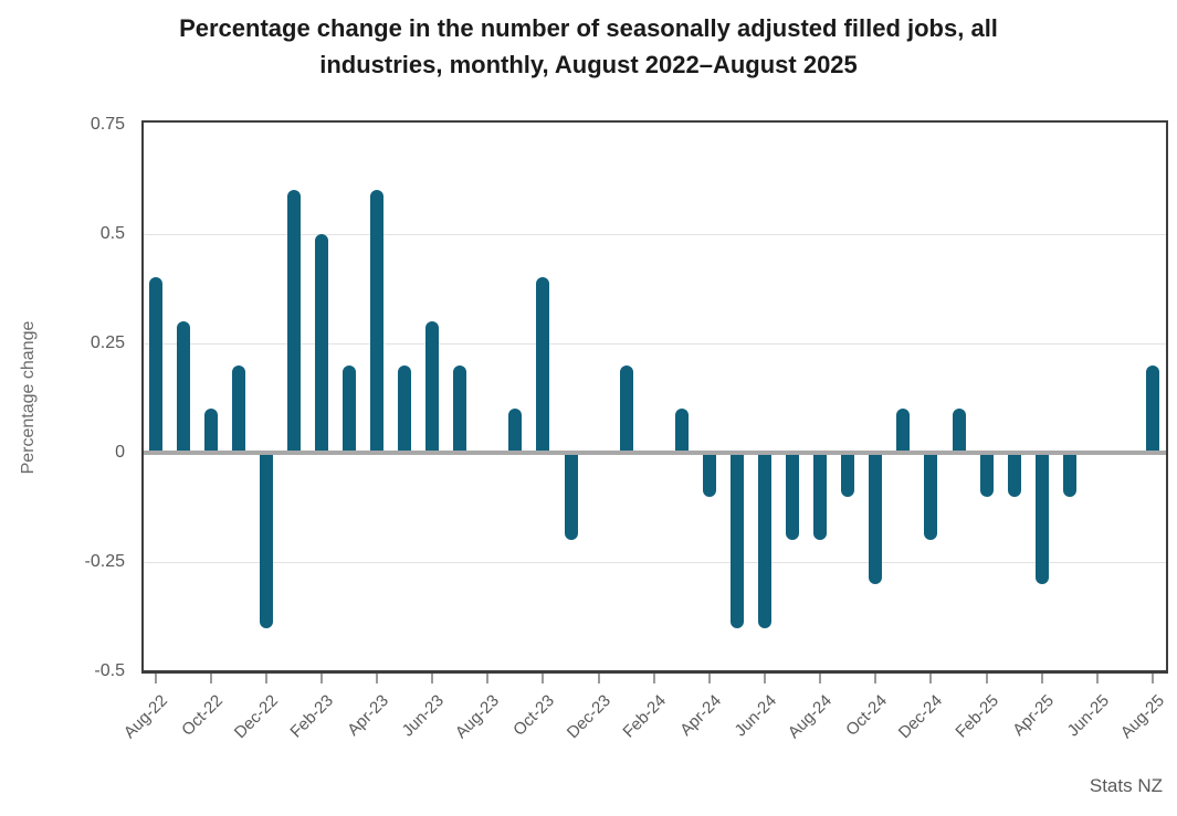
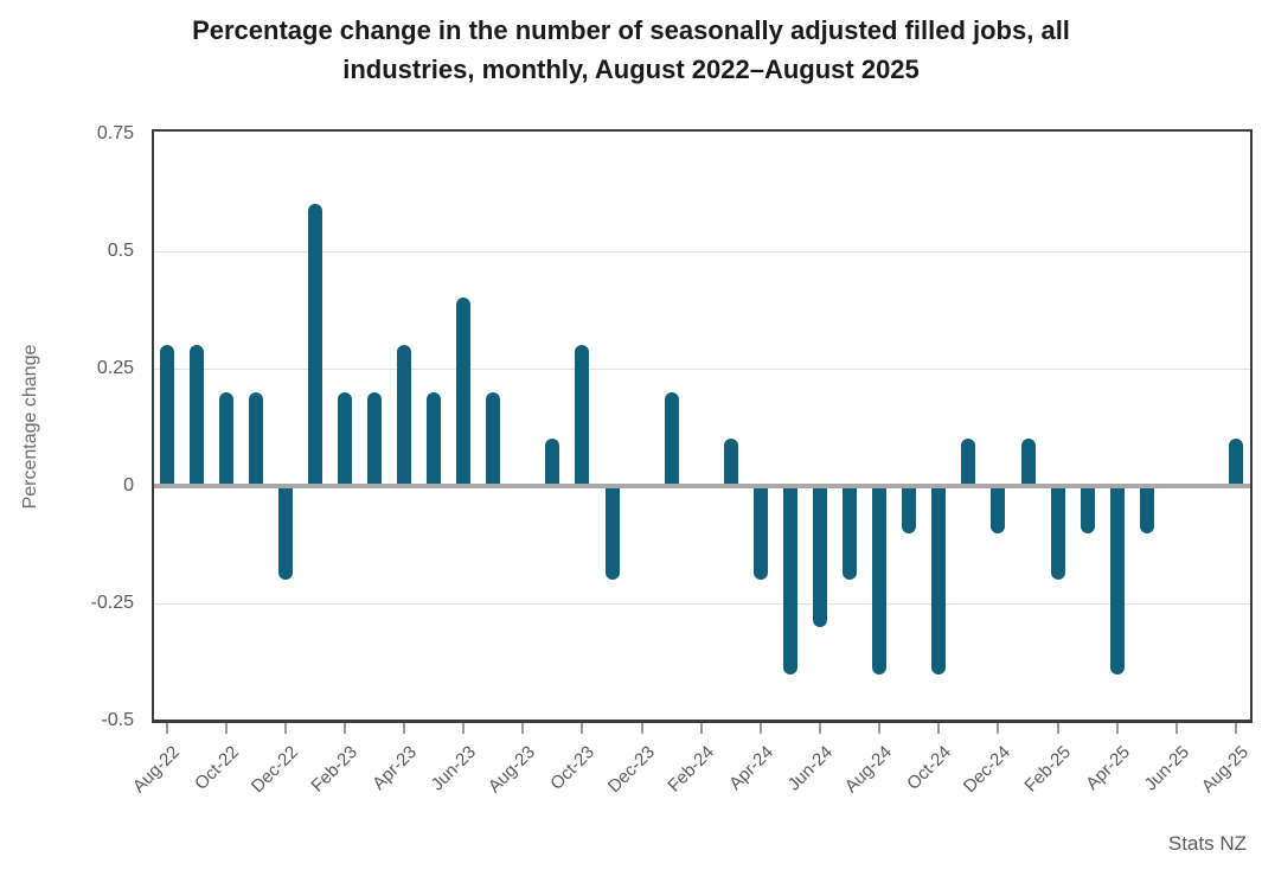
Aug-22: 0.4 -> 0.3
Oct-22: 0.1 -> 0.2
Dec-22: -0.4 -> -0.2
Feb-23: 0.5 -> 0.2
Apr-23: 0.6 -> 0.3
Jun-23: 0.3 -> 0.4
Oct-23: 0.4 -> 0.3
Apr-24: -0.1 -> -0.2
Jun-24: -0.4 -> -0.3
Aug-24: -0.2 -> -0.4
Oct-24: -0.3 -> -0.4
Dec-24: -0.2 -> -0.1
Feb-25: -0.1 -> -0.2
Apr-25: -0.3 -> -0.4
Aug-25: 0.2 -> 0.1
